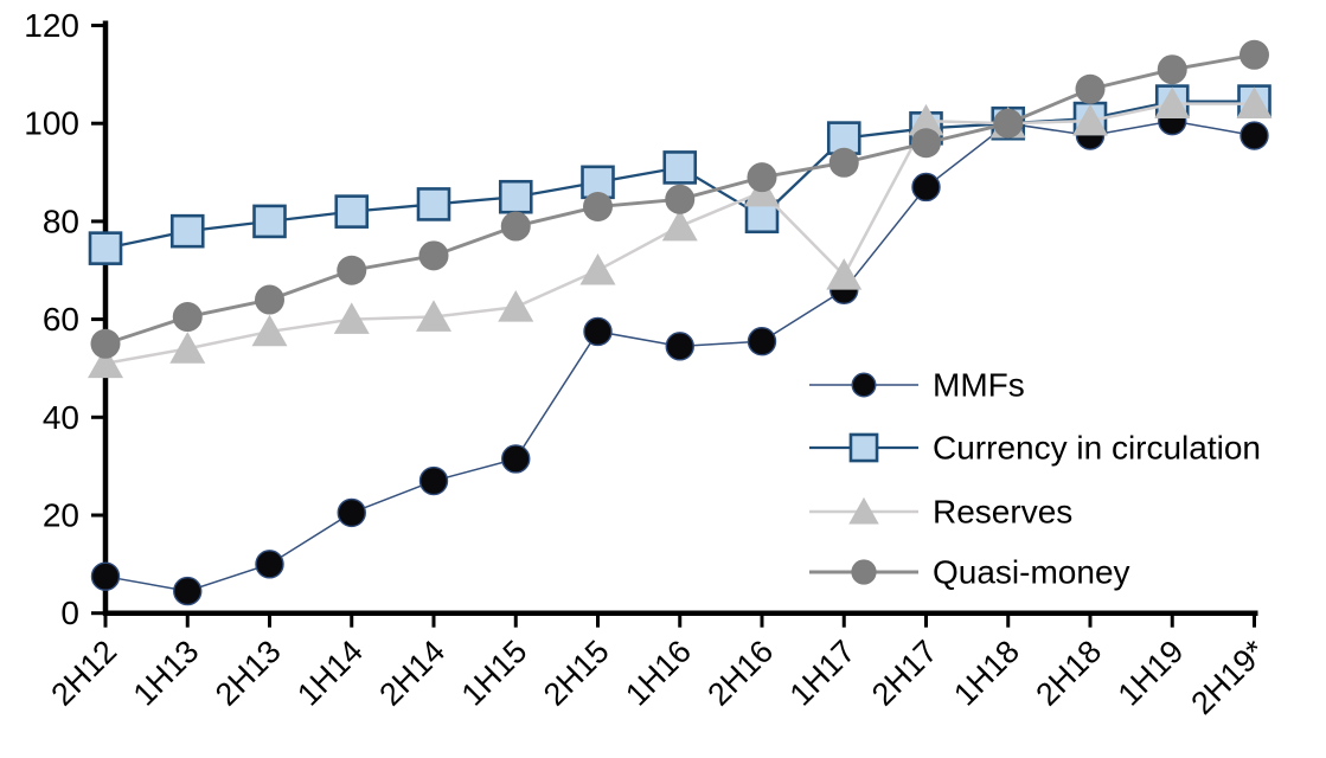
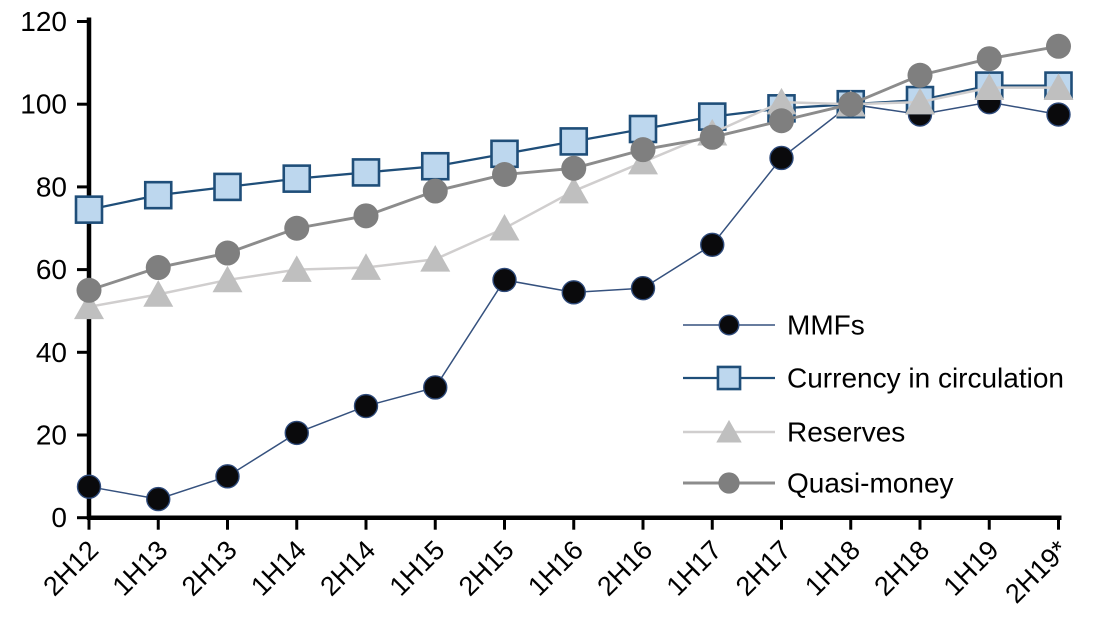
Currency in circulation/2H16: 81 -> 94
Reserves/1H17: 69 -> 93
